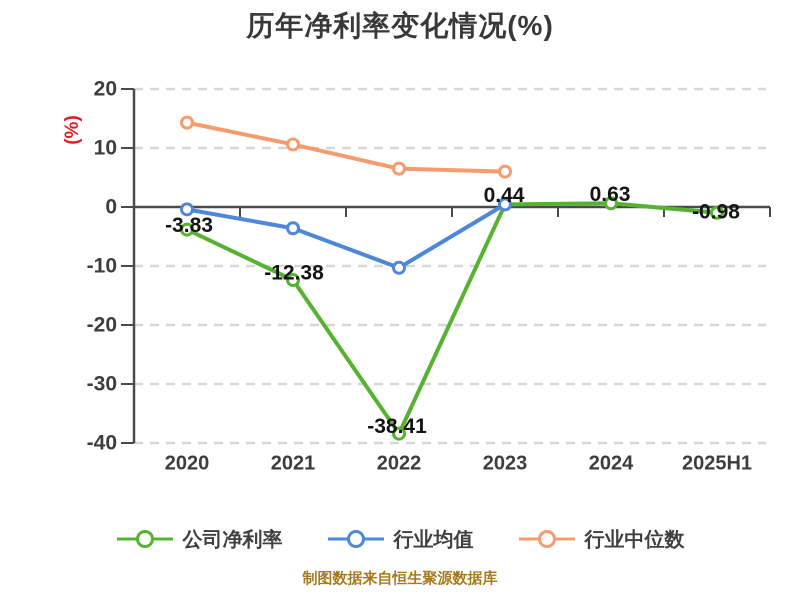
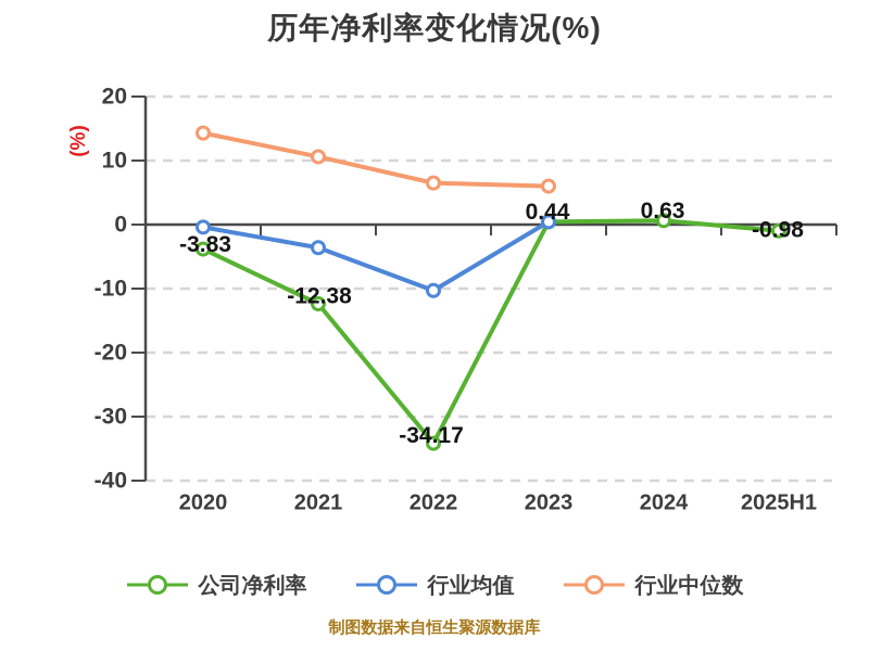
公司净利率/2022: -38.41 -> -34.17
